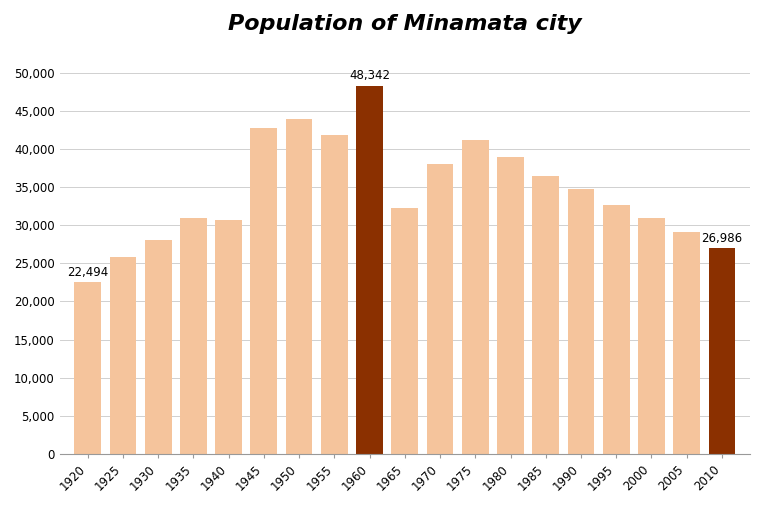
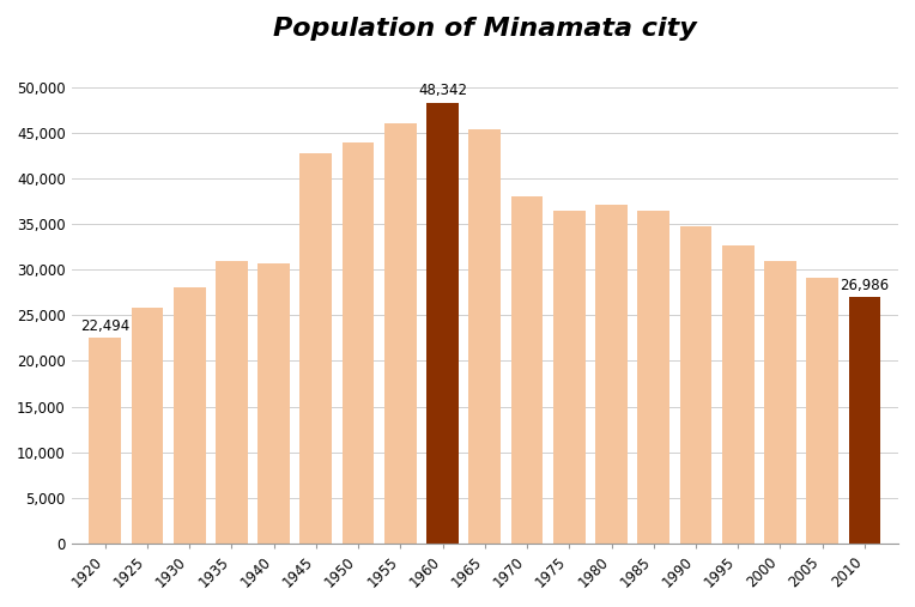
1955: 41,800 -> 46,100
1965: 32,200 -> 45,400
1975: 41,200 -> 36,500
1980: 39,000 -> 37,100
